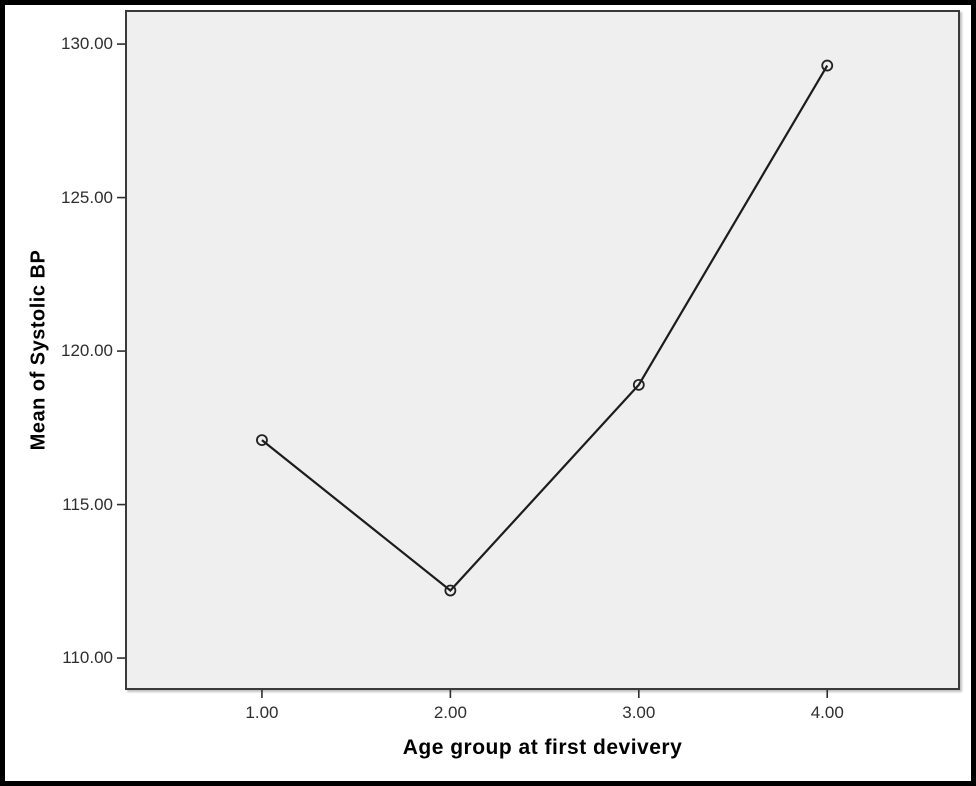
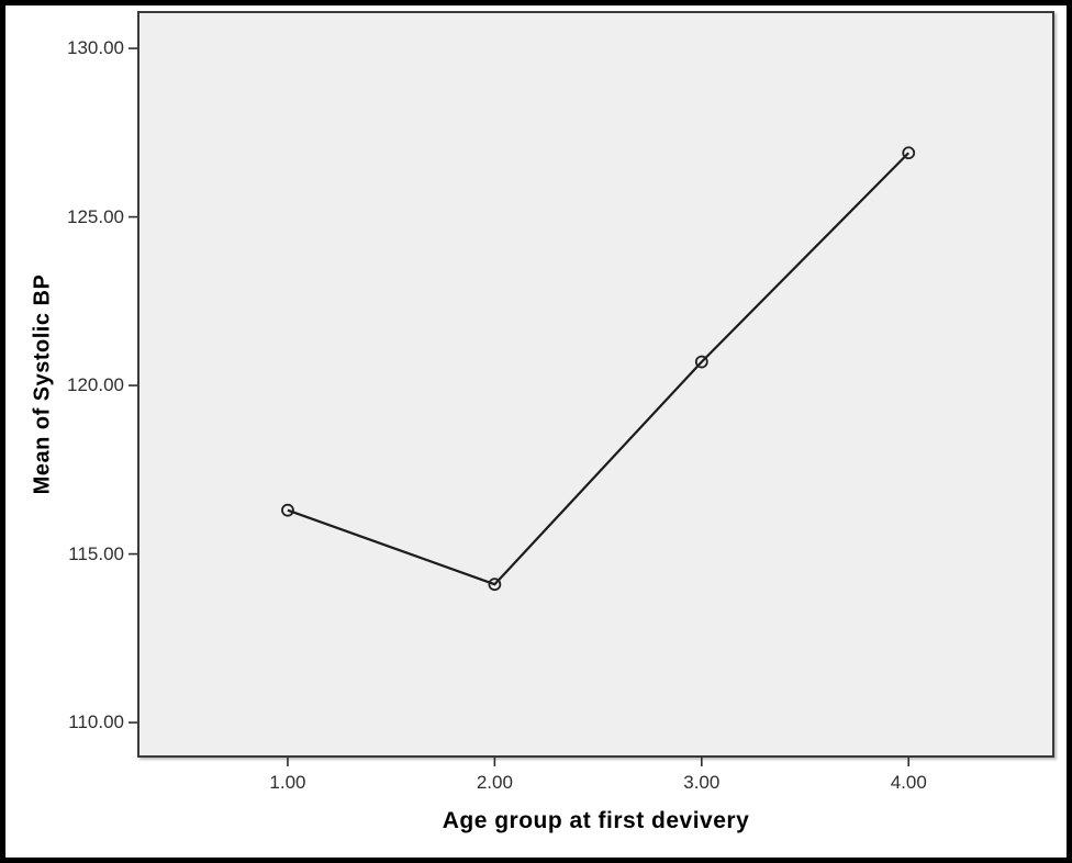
1.00: 117.1 -> 116.3
2.00: 112.2 -> 114.1
3.00: 118.9 -> 120.7
4.00: 129.3 -> 126.9
